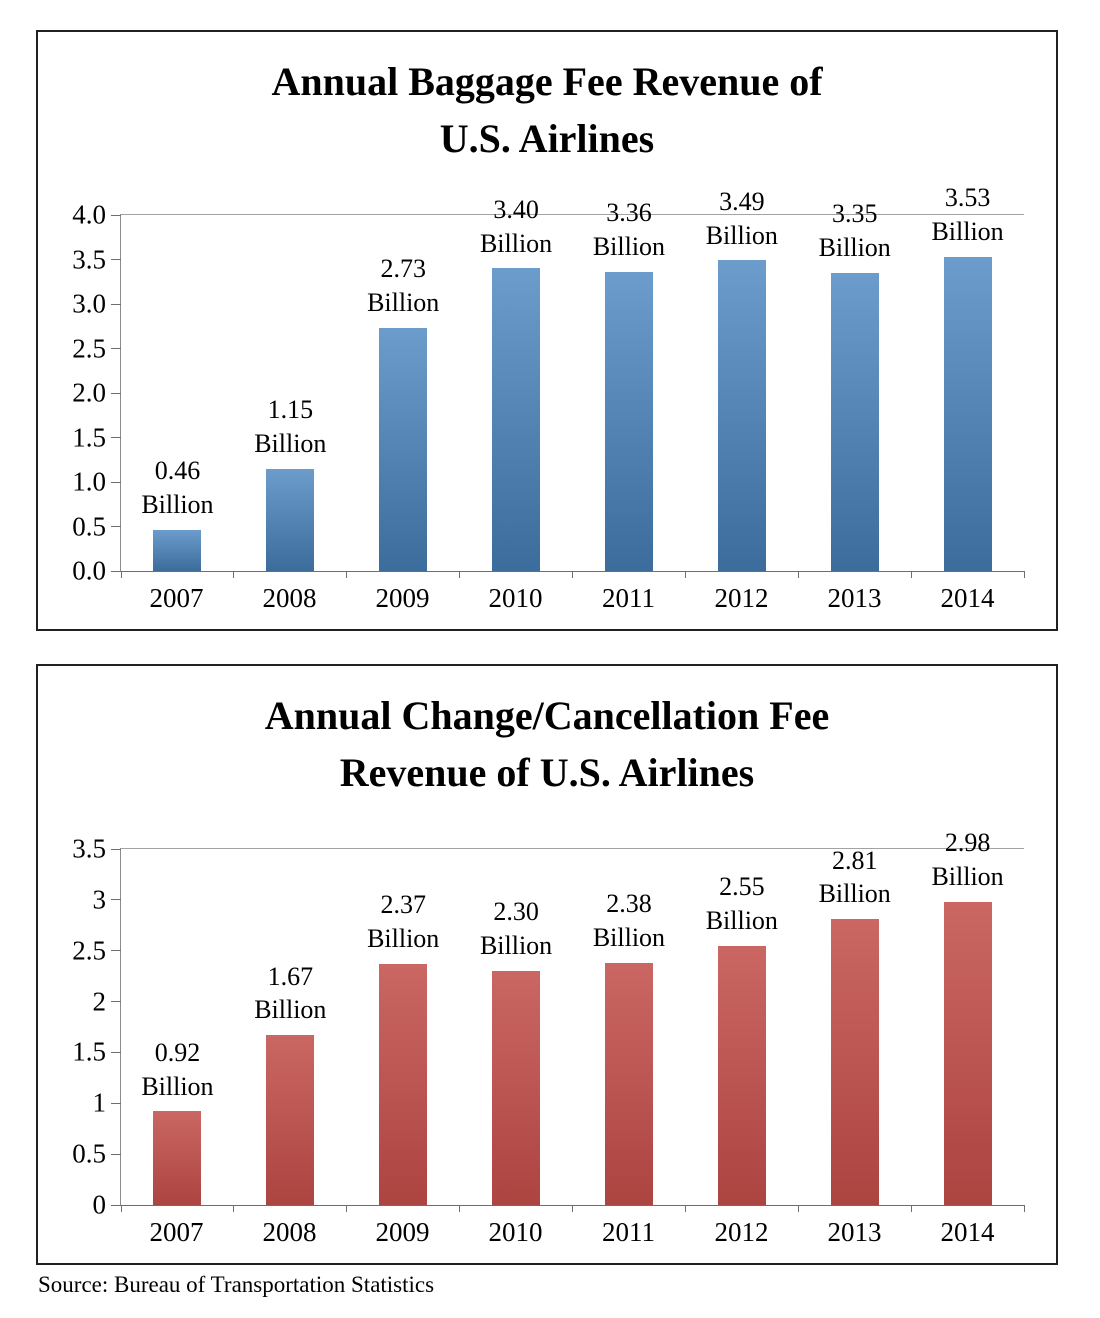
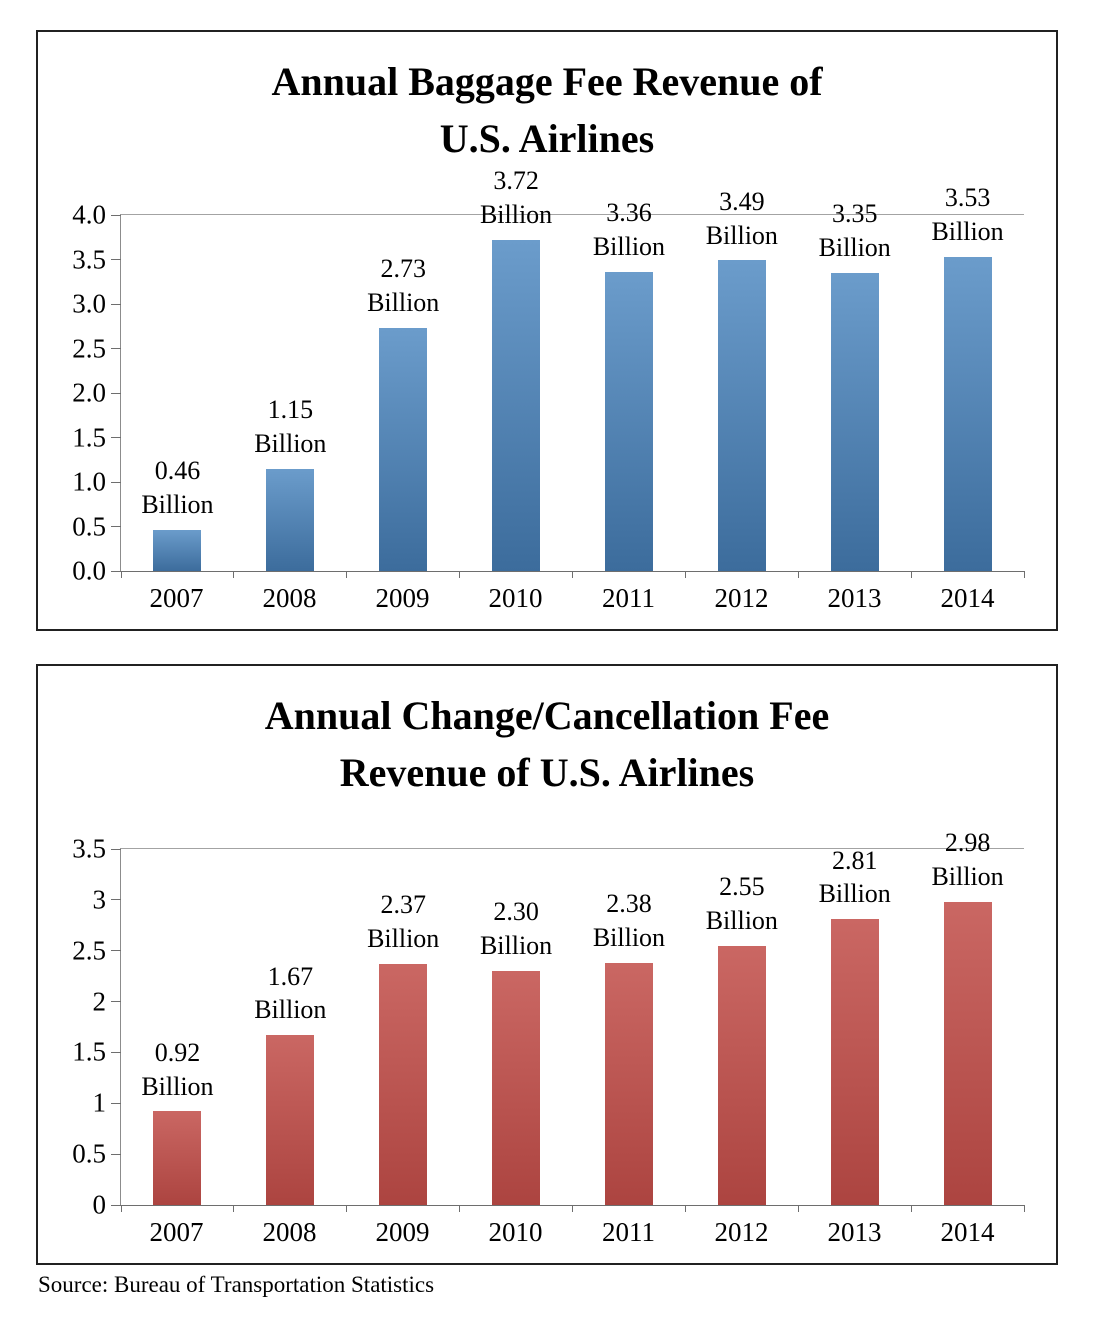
Annual Baggage Fee Revenue of U.S. Airlines/2010: 3.40 -> 3.72
